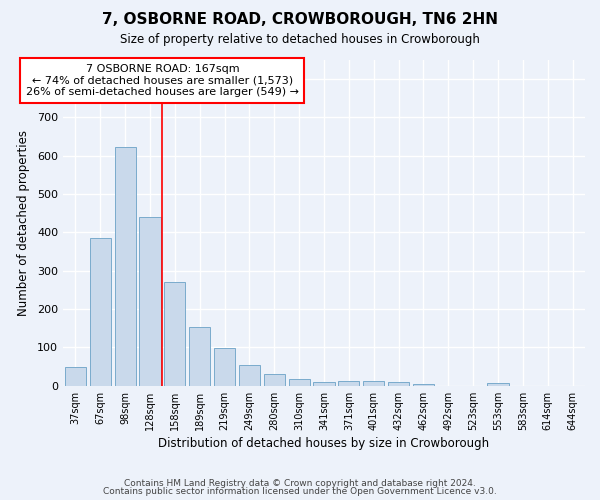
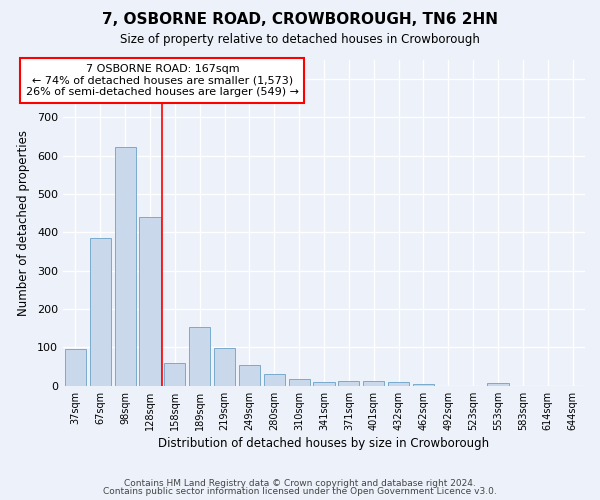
37sqm: 50 -> 95
158sqm: 270 -> 60
